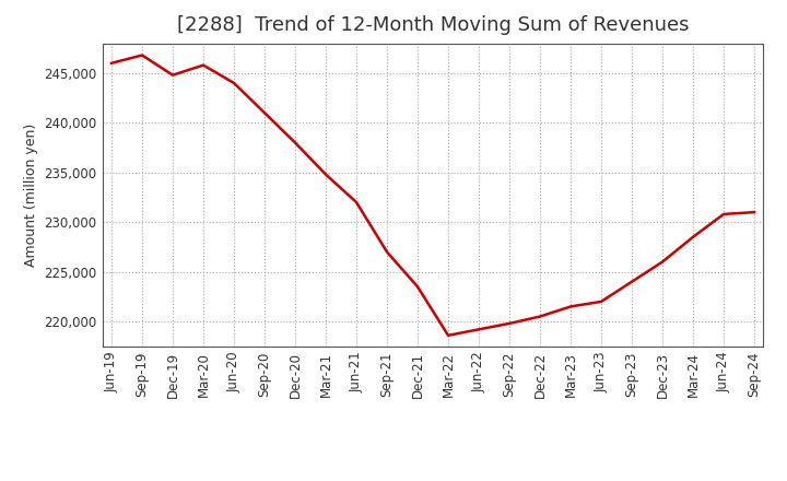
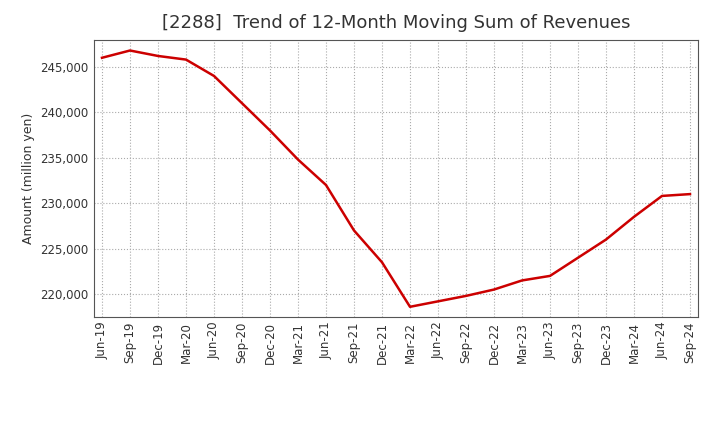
Dec-19: 244,800 -> 246,200
